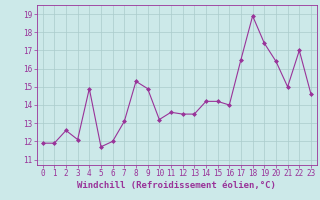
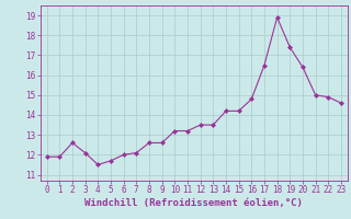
4: 14.9 -> 11.5
7: 13.1 -> 12.1
8: 15.3 -> 12.6
9: 14.9 -> 12.6
11: 13.6 -> 13.2
16: 14.0 -> 14.8
22: 17.0 -> 14.9
